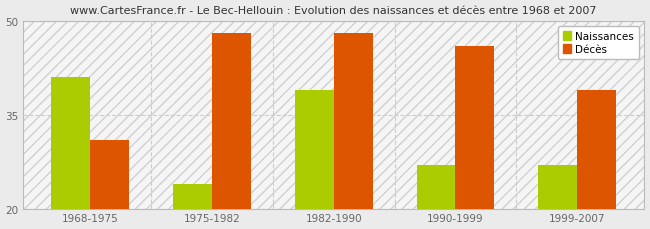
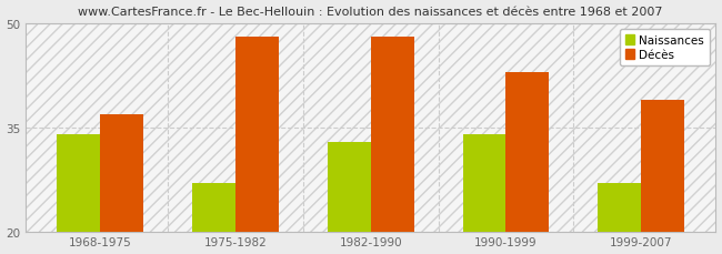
Naissances/1968-1975: 41 -> 34
Décès/1968-1975: 31 -> 37
Naissances/1975-1982: 24 -> 27
Naissances/1982-1990: 39 -> 33
Naissances/1990-1999: 27 -> 34
Décès/1990-1999: 46 -> 43
